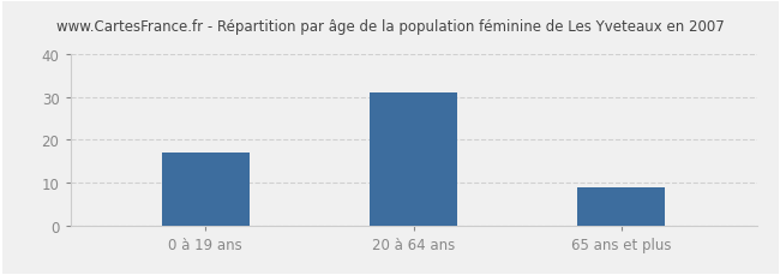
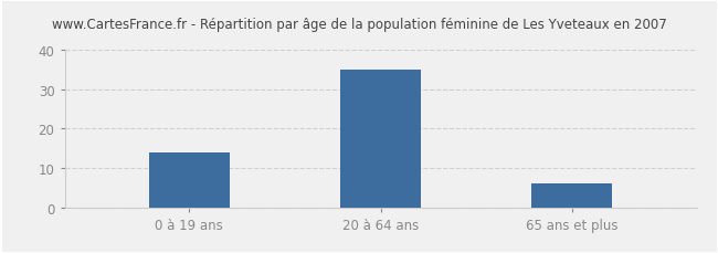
0 à 19 ans: 17 -> 14
20 à 64 ans: 31 -> 35
65 ans et plus: 9 -> 6
